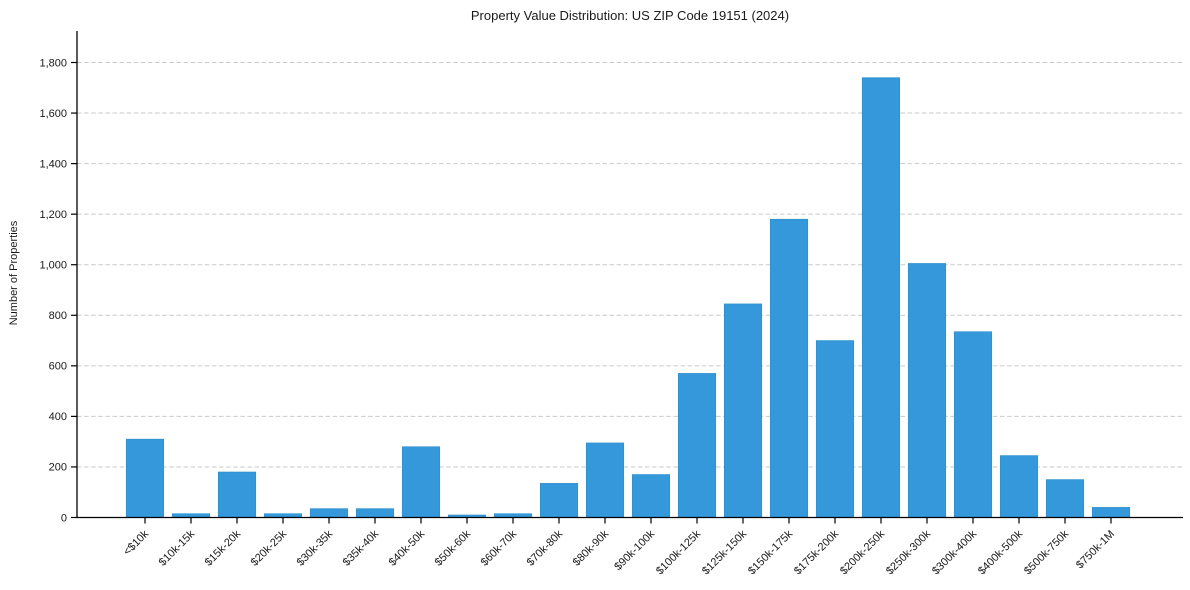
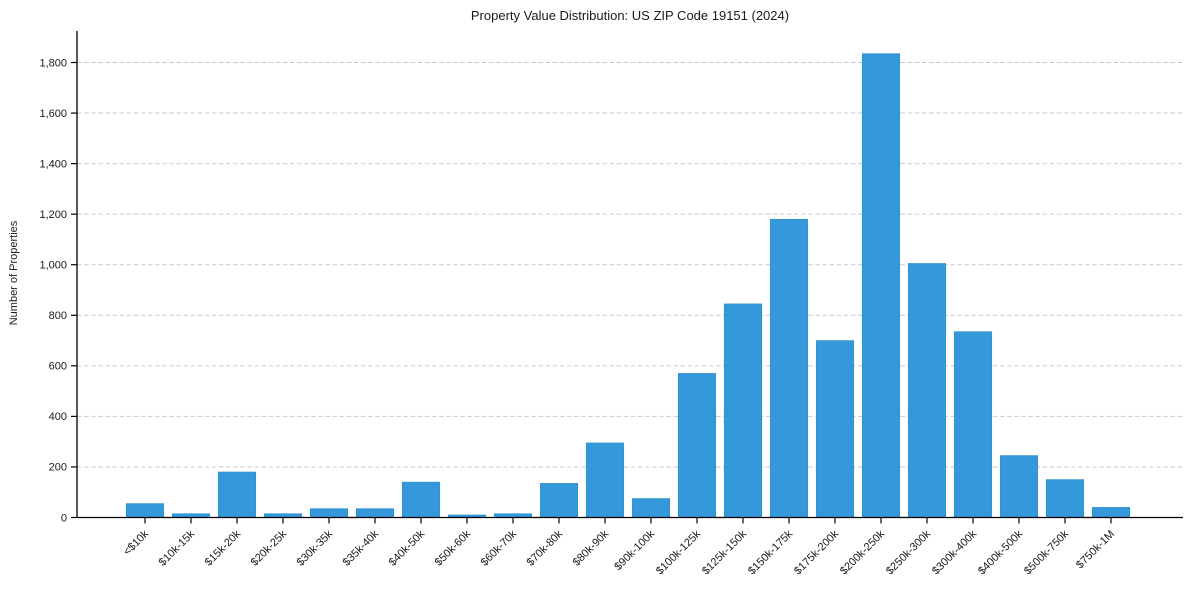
<$10k: 310 -> 60
$40k-50k: 280 -> 140
$90k-100k: 170 -> 80
$200k-250k: 1740 -> 1840
